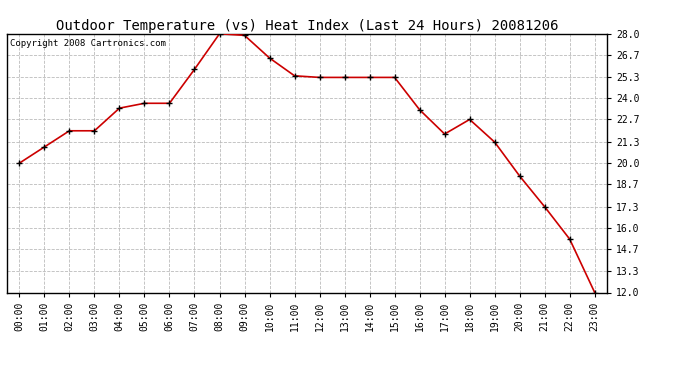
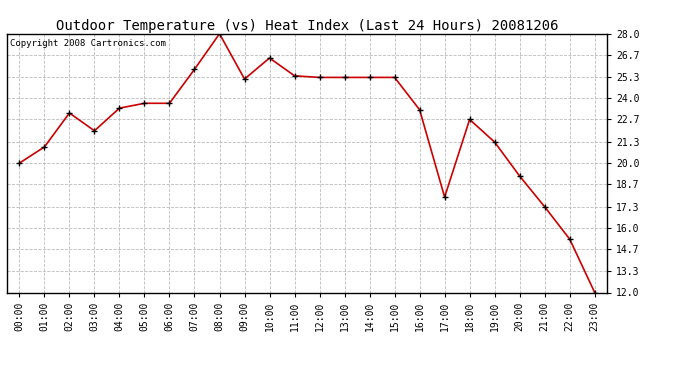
02:00: 22.0 -> 23.1
09:00: 27.9 -> 25.2
17:00: 21.8 -> 17.9
